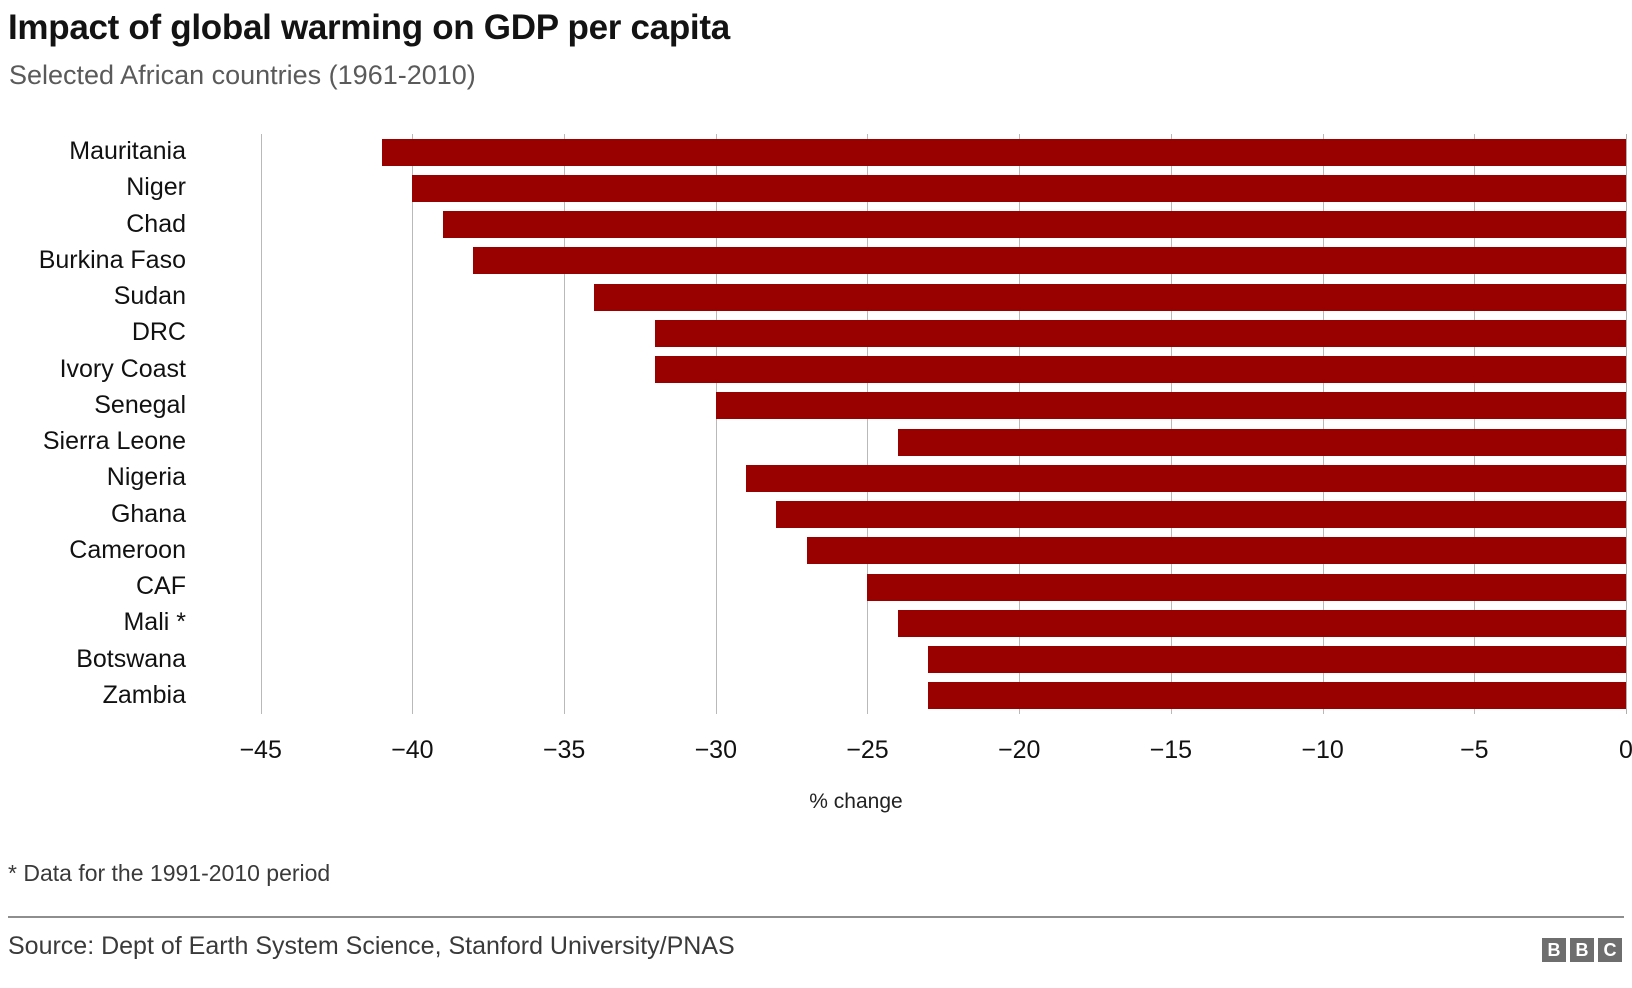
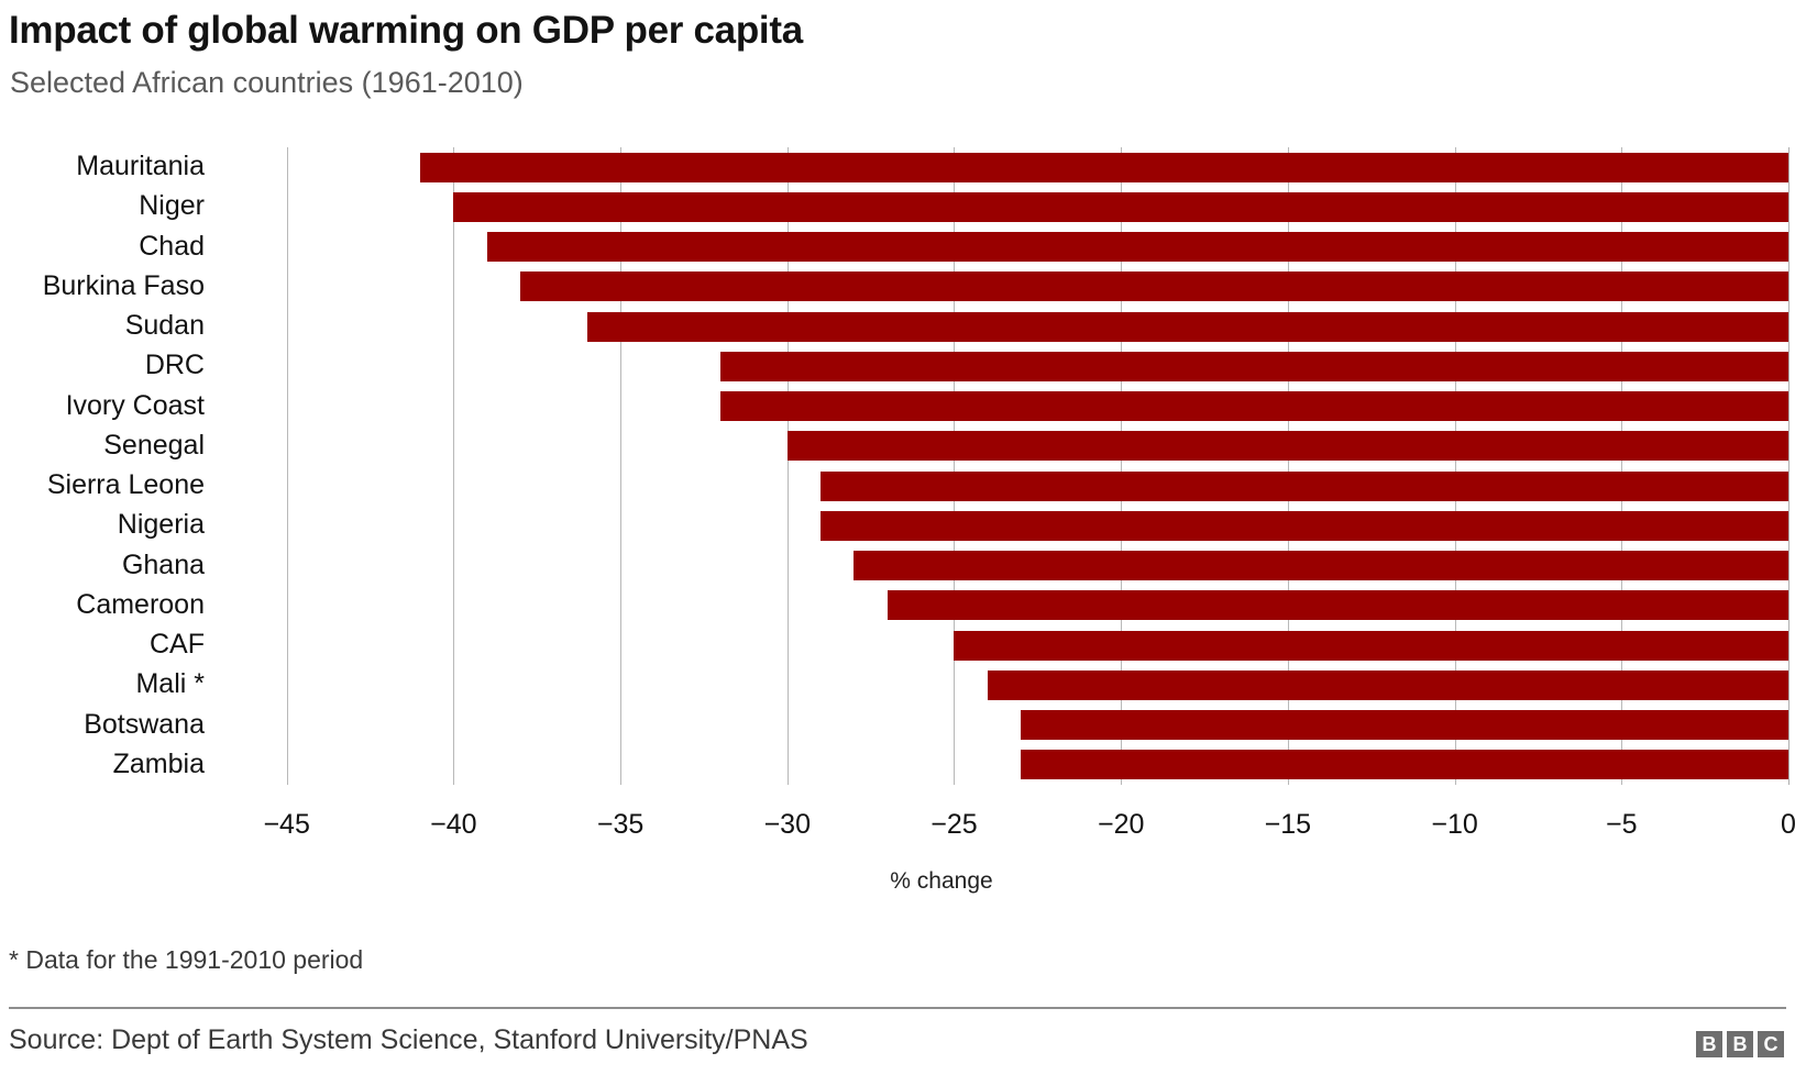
Sudan: -34 -> -36
Sierra Leone: -24 -> -29
